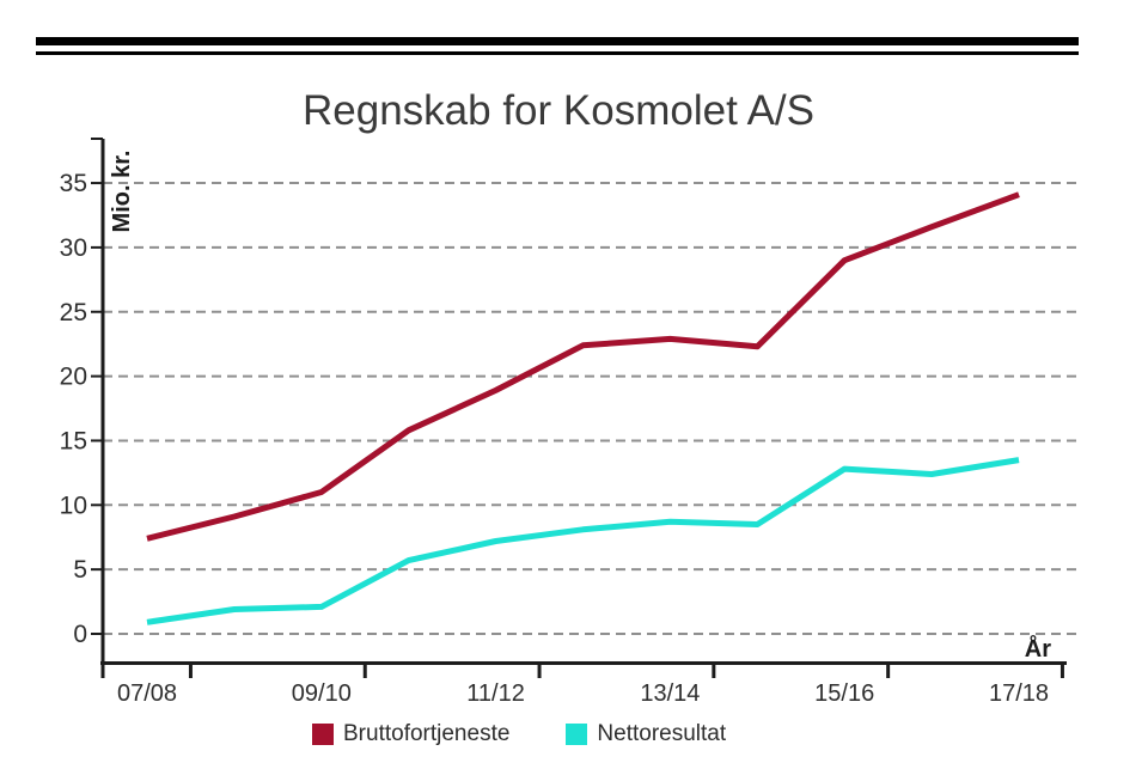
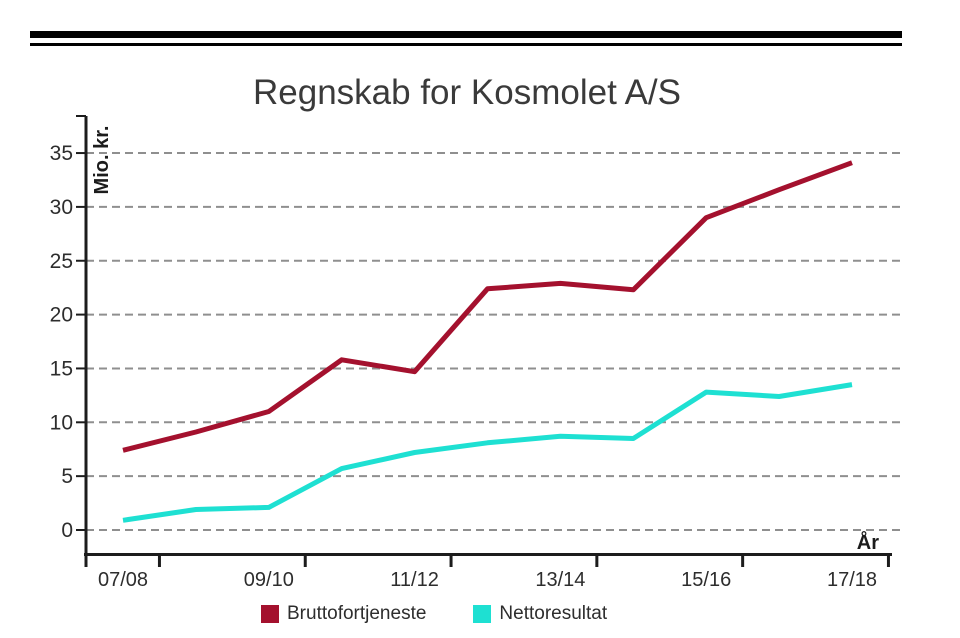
Bruttofortjeneste/11/12: 18.9 -> 14.7
